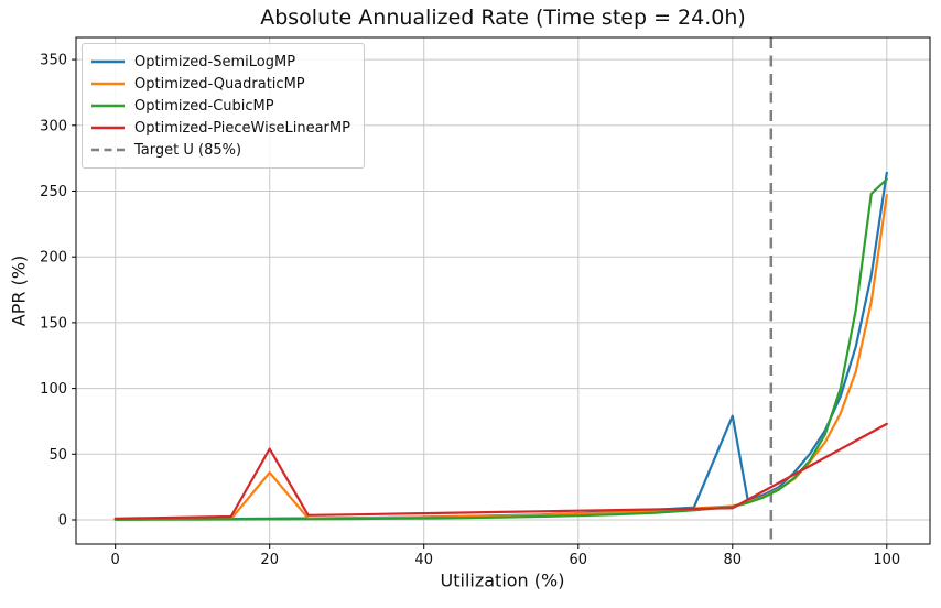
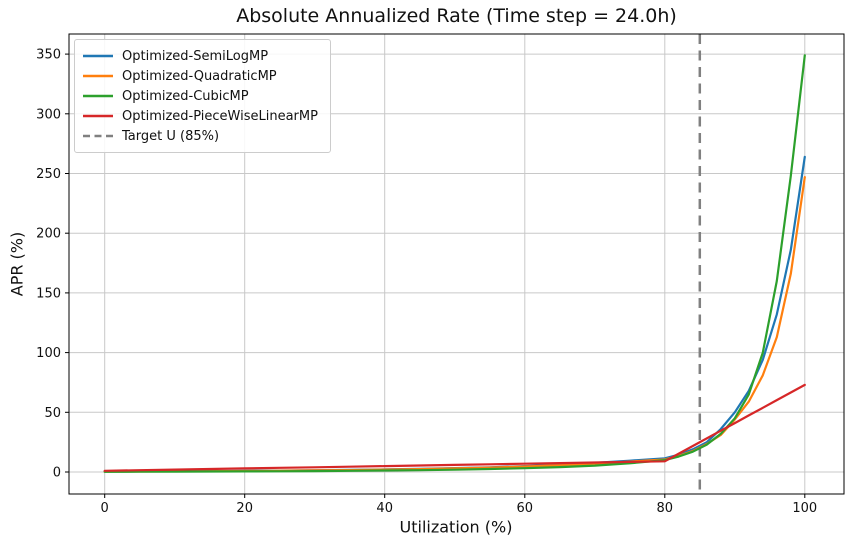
Optimized-QuadraticMP/20: 36 -> 1
Optimized-PieceWiseLinearMP/20: 54 -> 3
Optimized-SemiLogMP/80: 79 -> 12
Optimized-CubicMP/100: 259 -> 349
